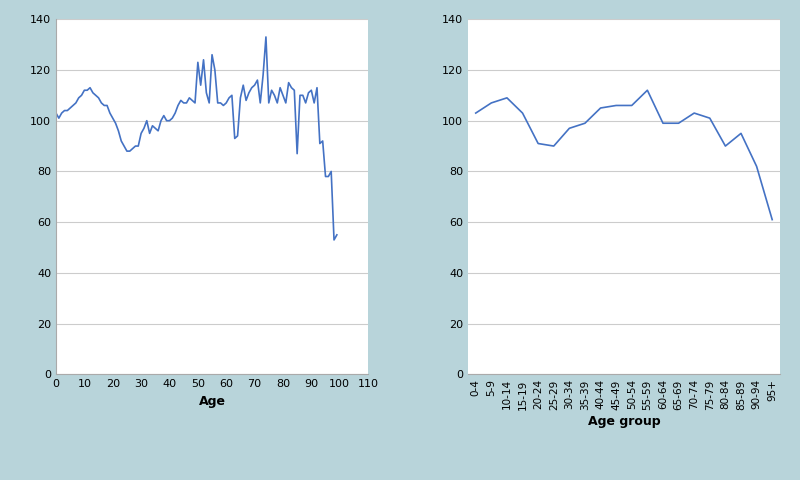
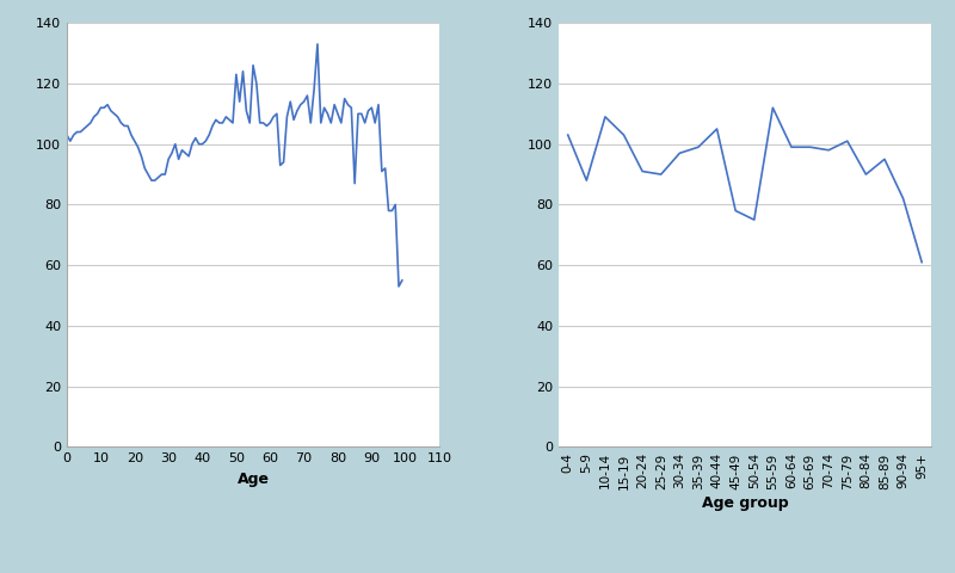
5-9: 107 -> 88
45-49: 106 -> 78
50-54: 106 -> 75
70-74: 103 -> 98
